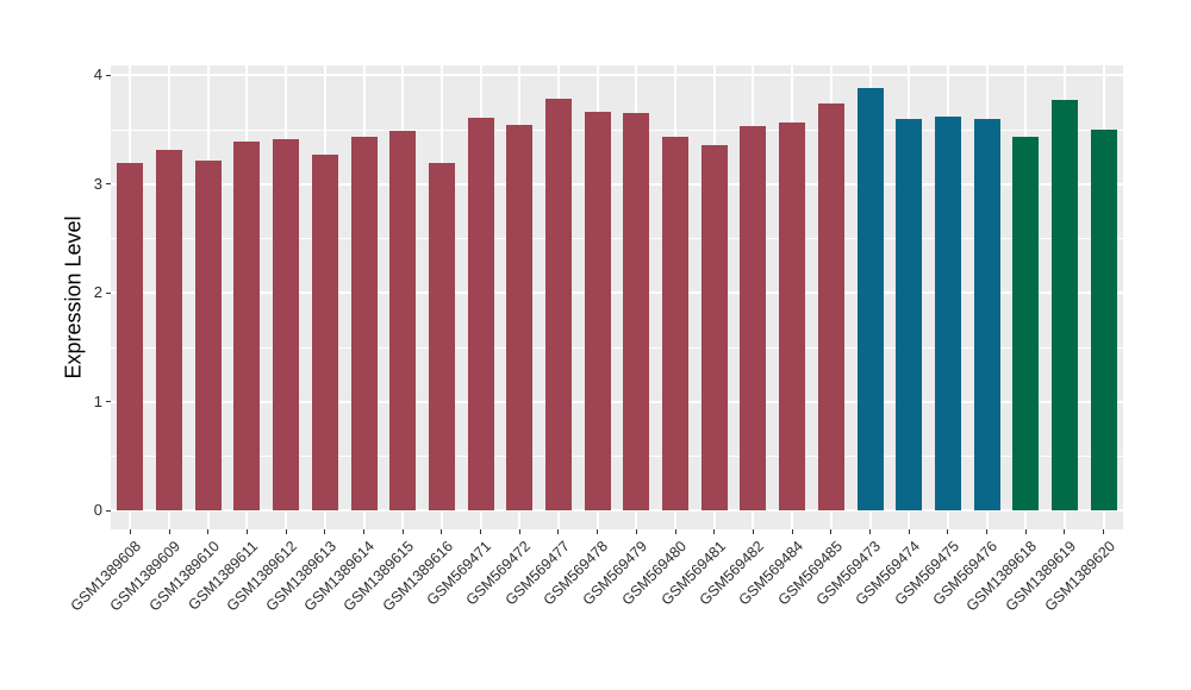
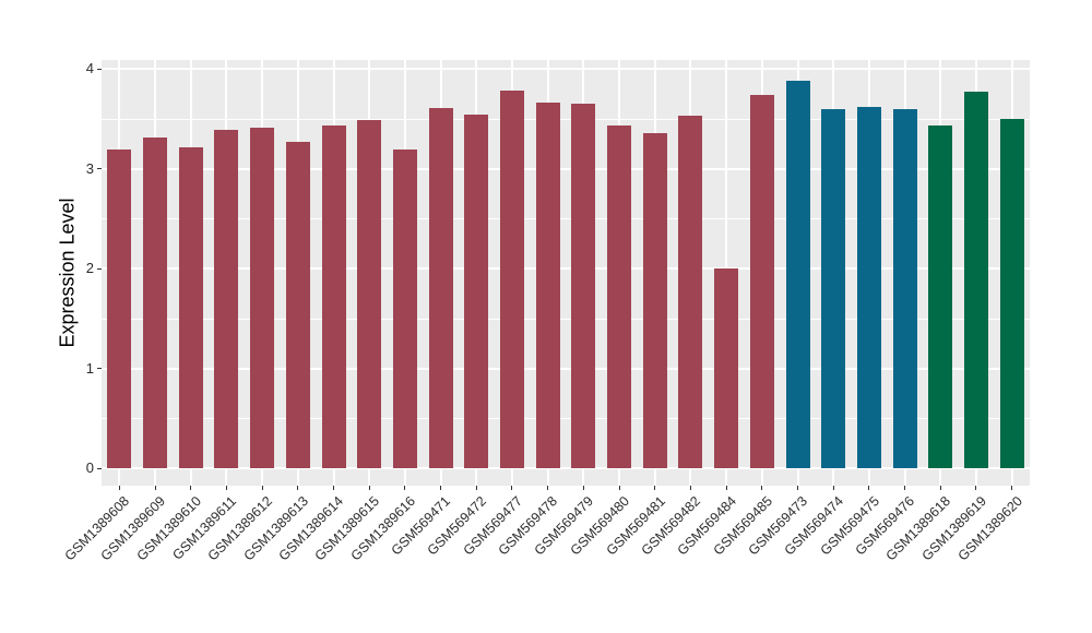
GSM569484: 3.6 -> 2.0
